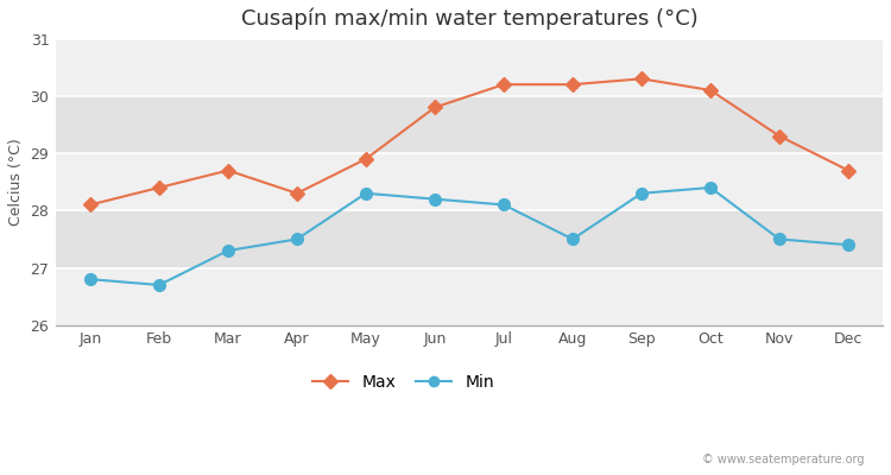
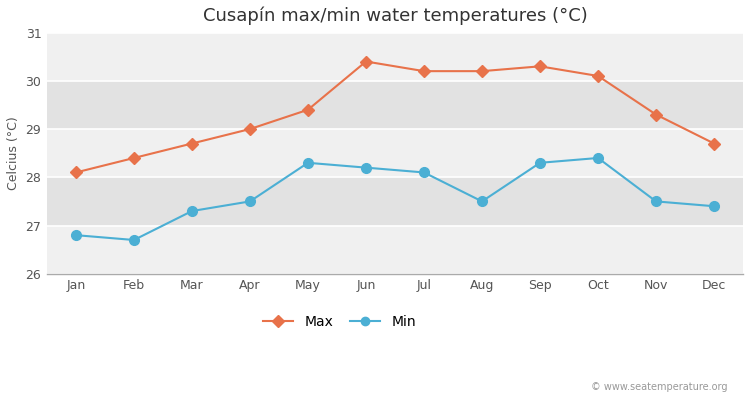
Max/Apr: 28.3 -> 29.0
Max/May: 28.9 -> 29.4
Max/Jun: 29.8 -> 30.4
